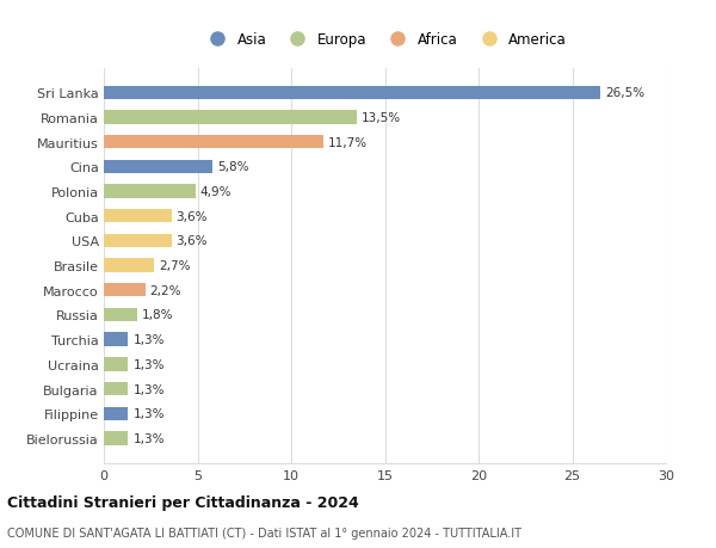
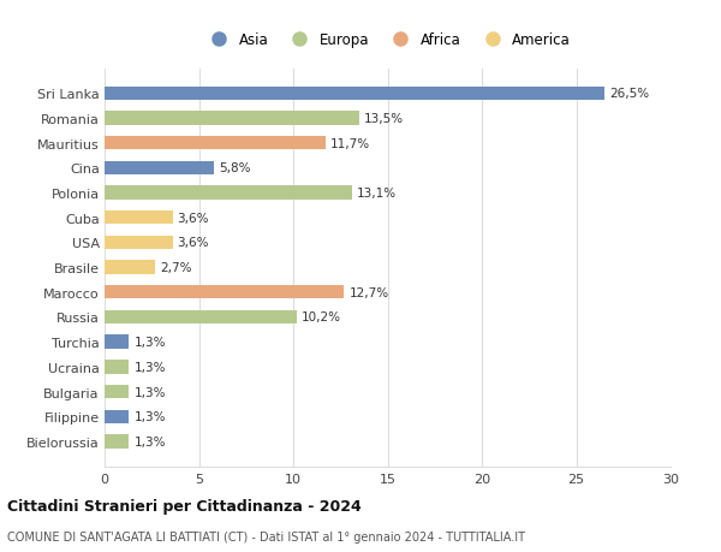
Polonia: 4,9% -> 13,1%
Marocco: 2,2% -> 12,7%
Russia: 1,8% -> 10,2%
